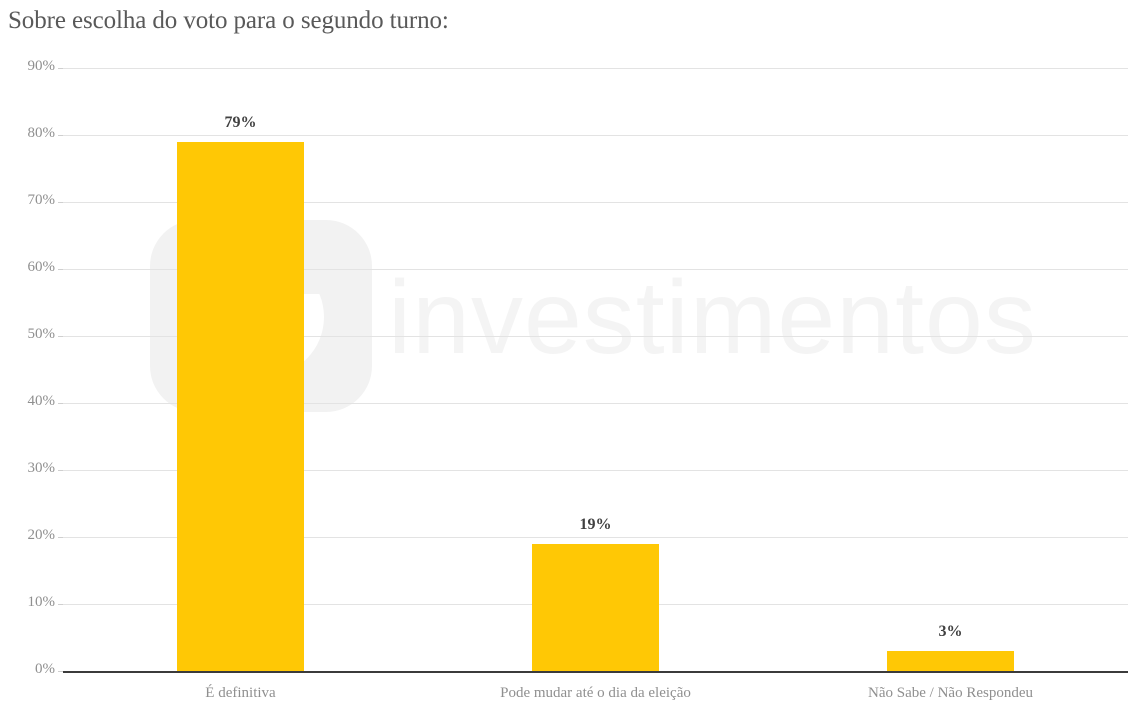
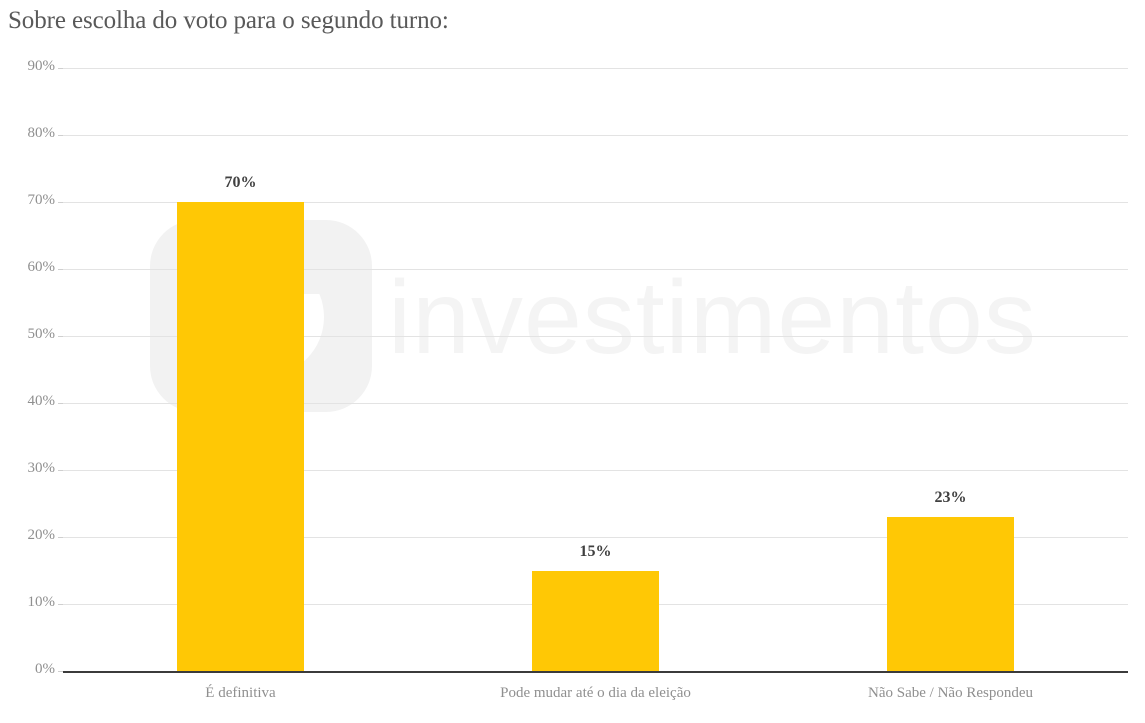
É definitiva: 79% -> 70%
Pode mudar até o dia da eleição: 19% -> 15%
Não Sabe / Não Respondeu: 3% -> 23%
